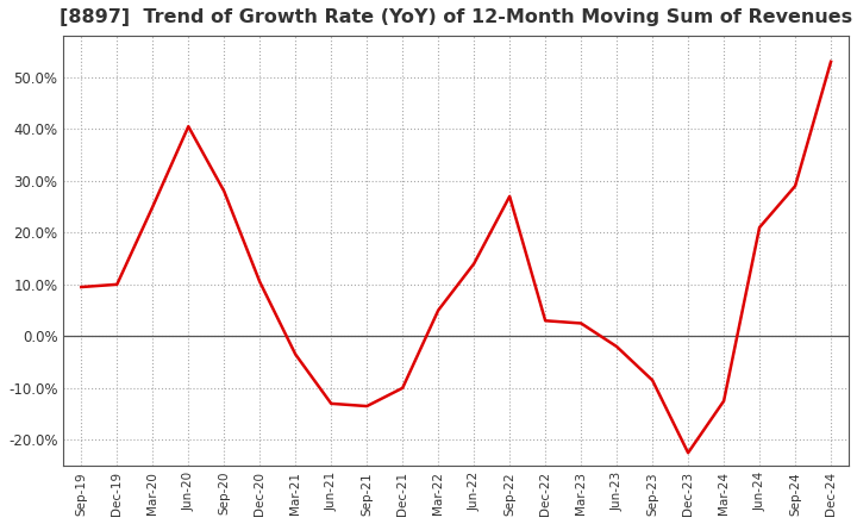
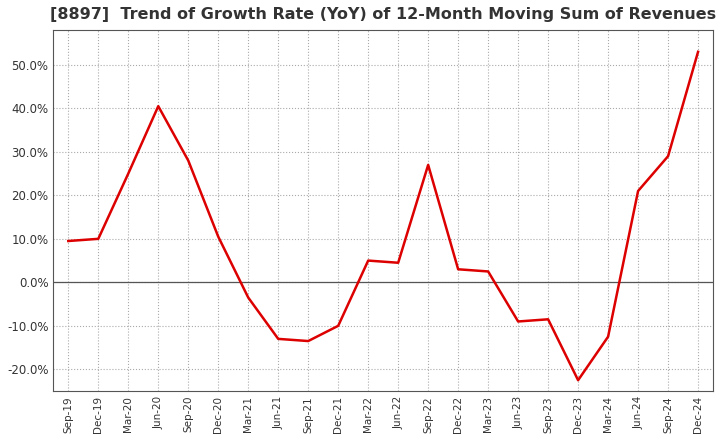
Jun-22: 14.0% -> 4.5%
Jun-23: -2.0% -> -9.0%
